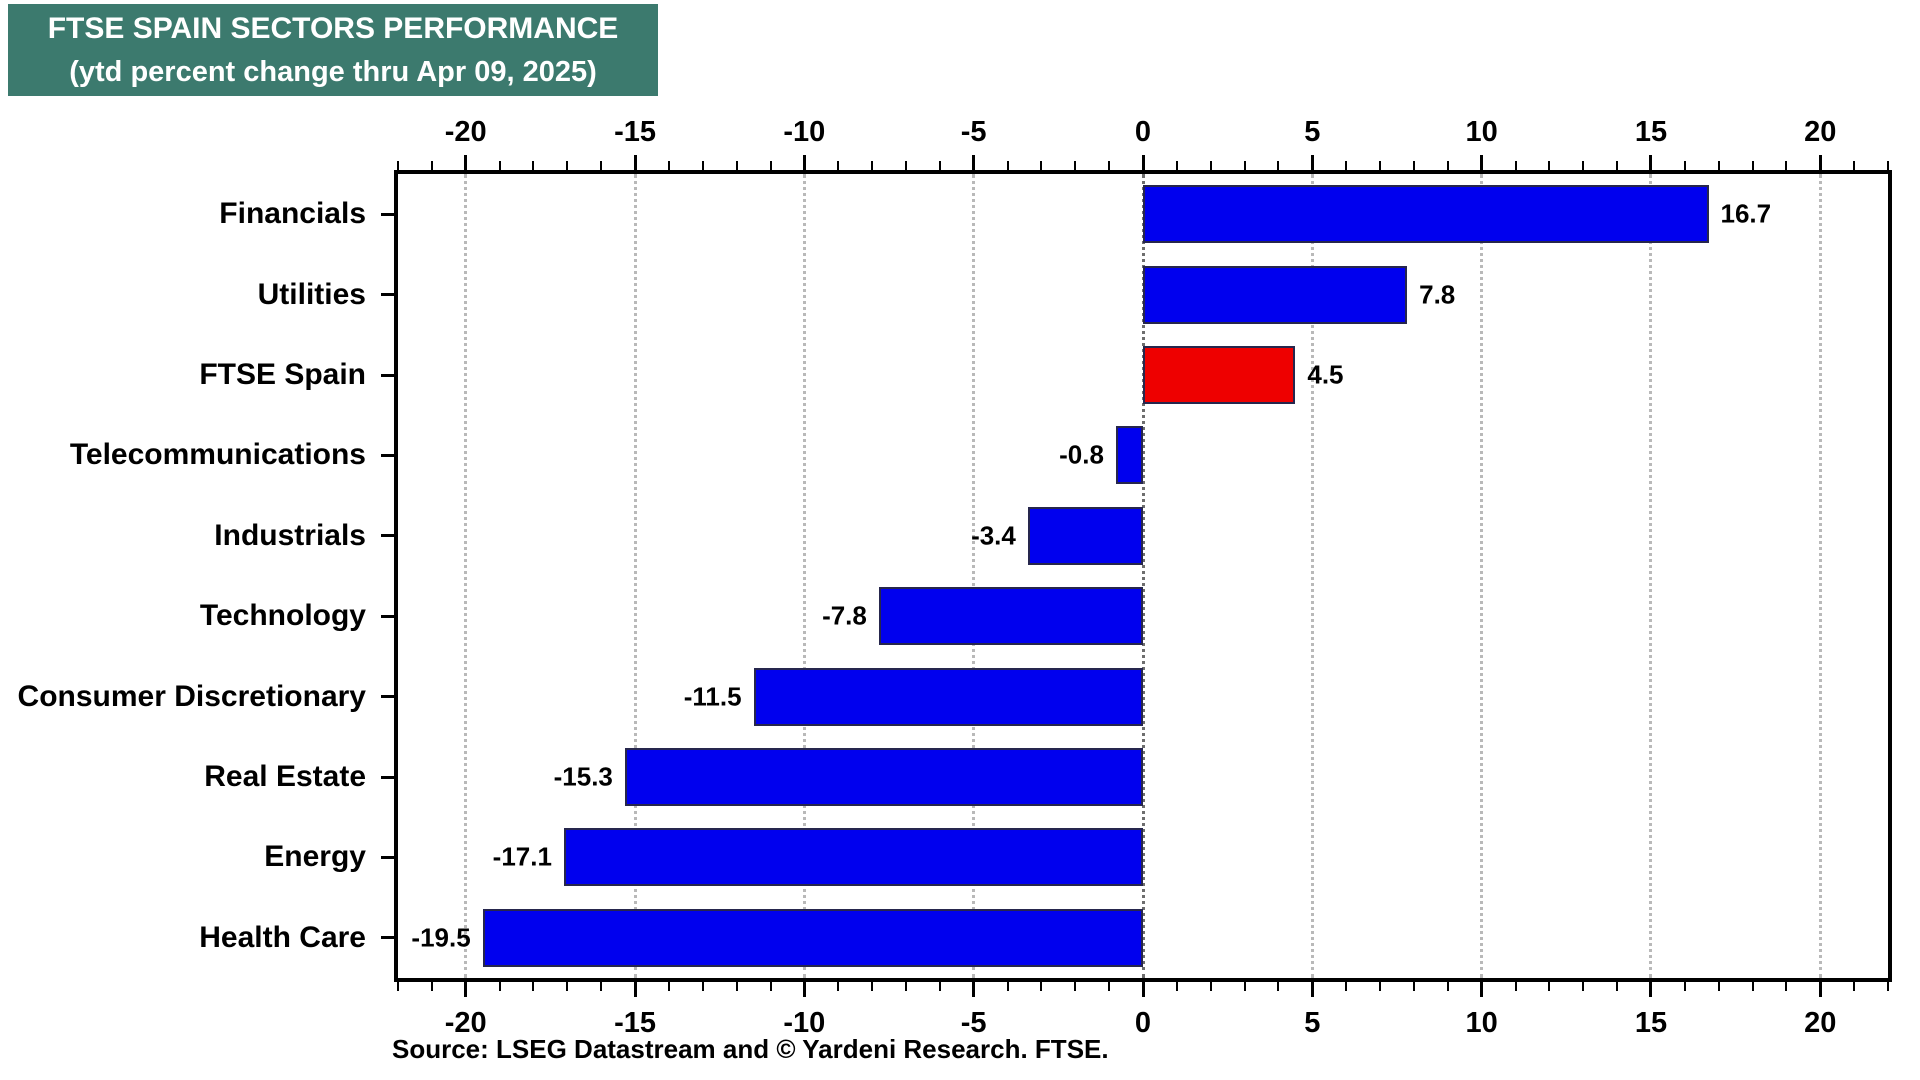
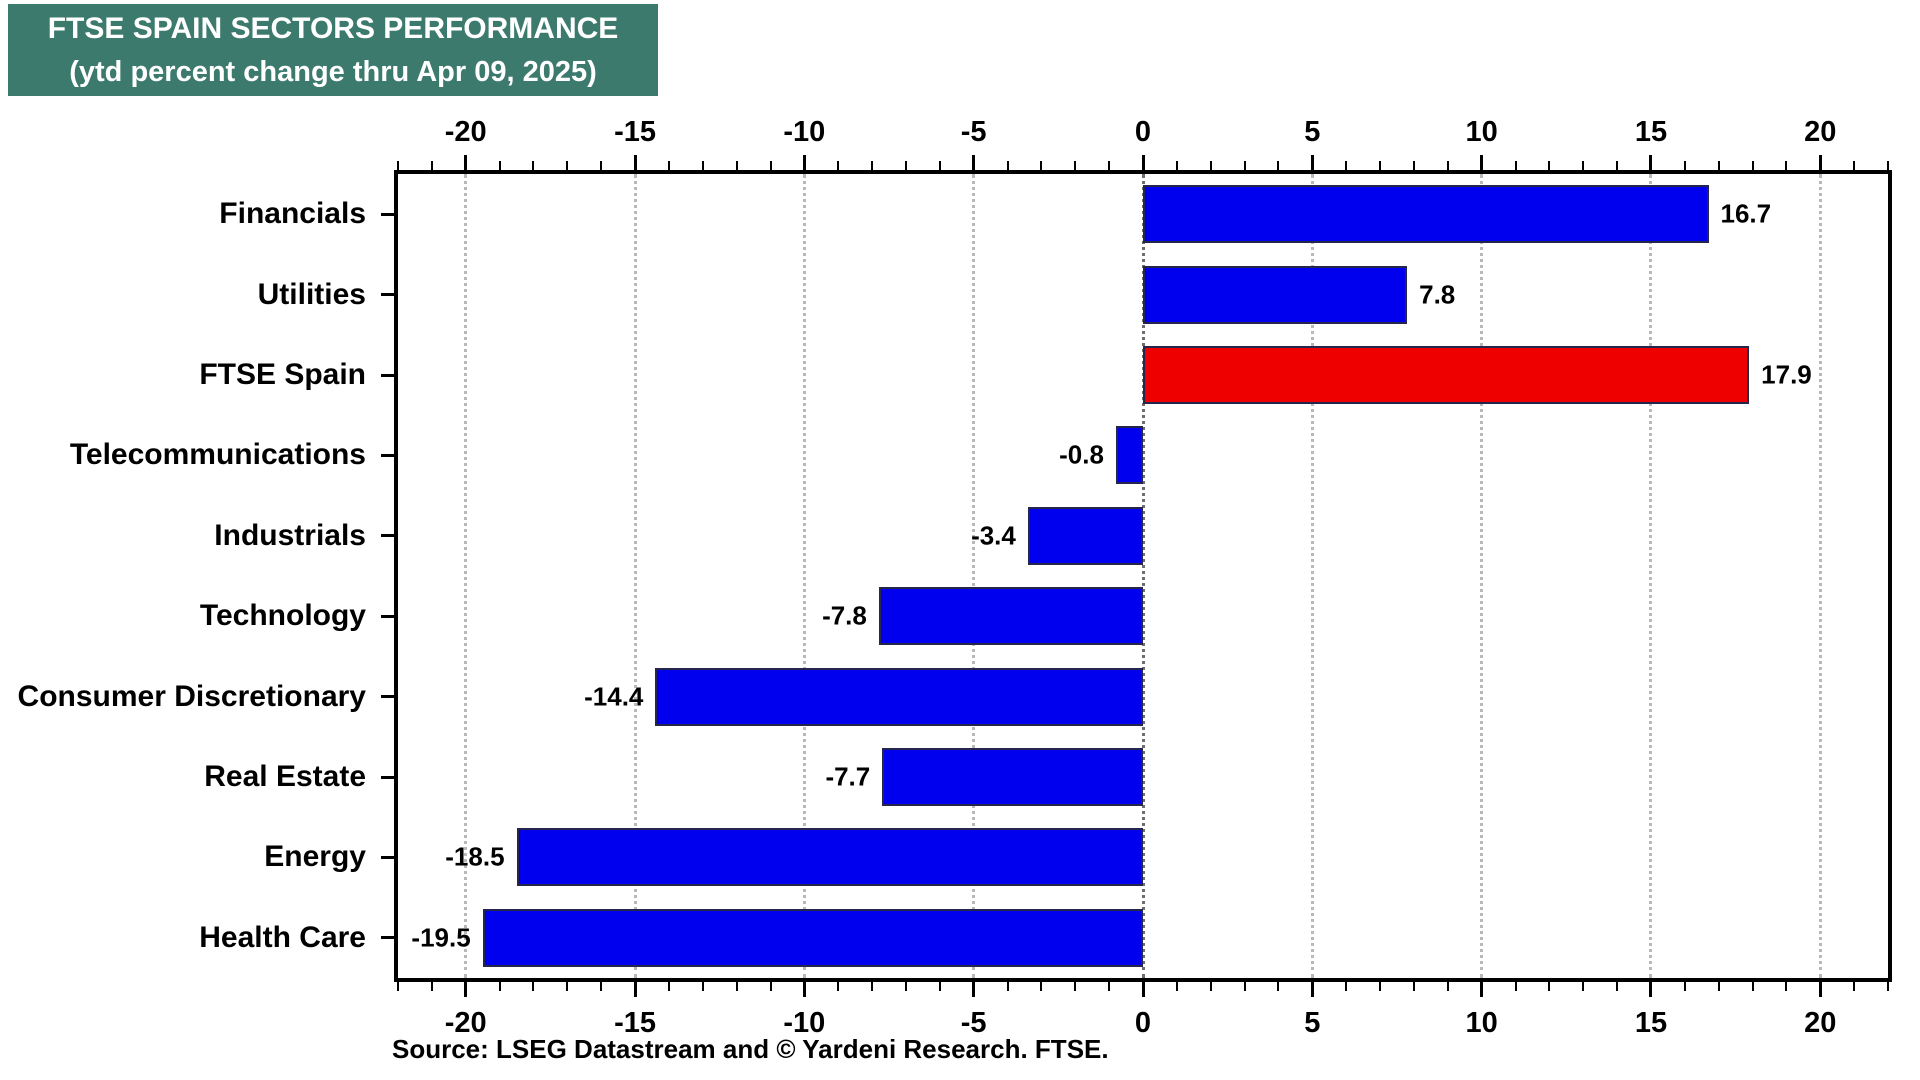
FTSE Spain: 4.5 -> 17.9
Consumer Discretionary: -11.5 -> -14.4
Real Estate: -15.3 -> -7.7
Energy: -17.1 -> -18.5
